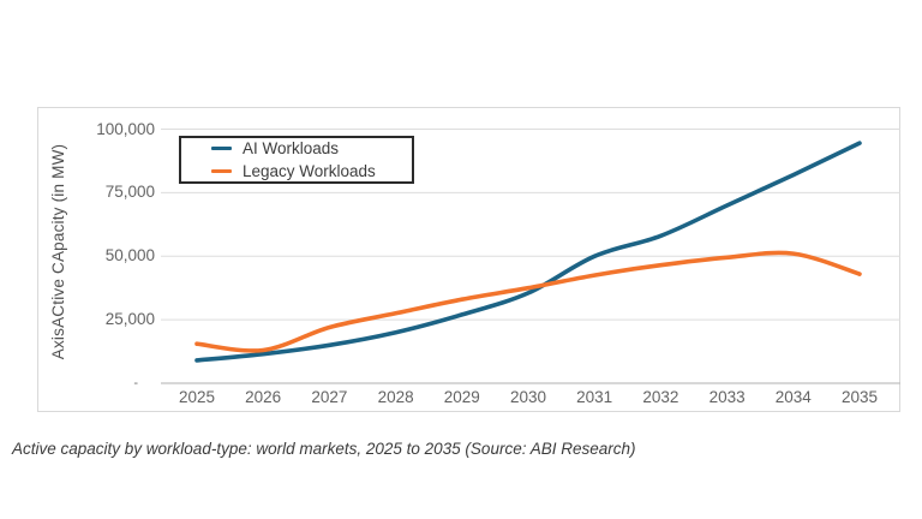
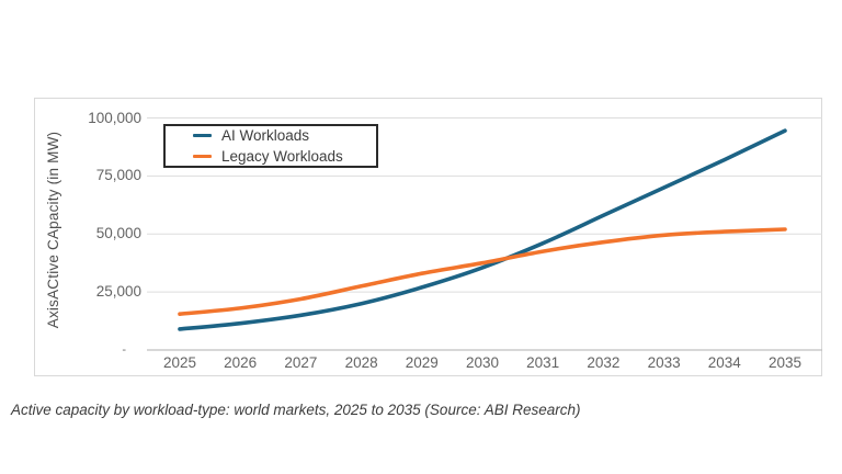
Legacy Workloads/2026: 13000 -> 18000
AI Workloads/2031: 50000 -> 46000
Legacy Workloads/2035: 43000 -> 52000
